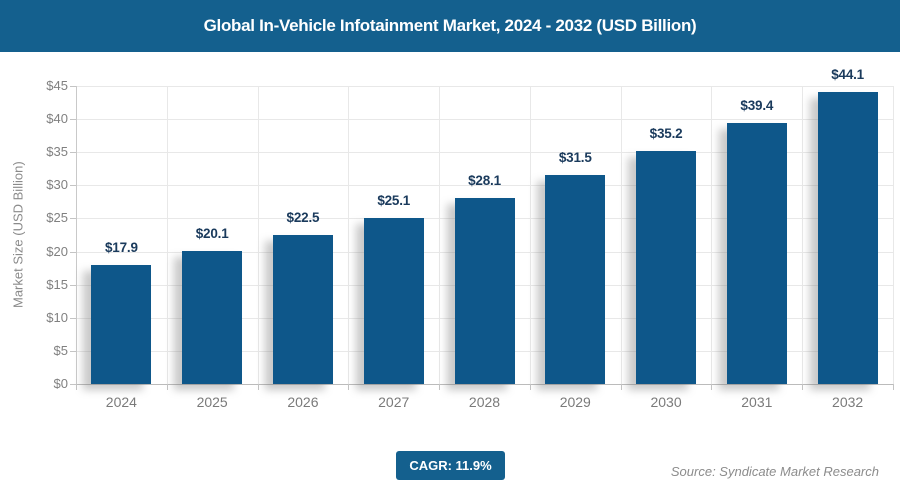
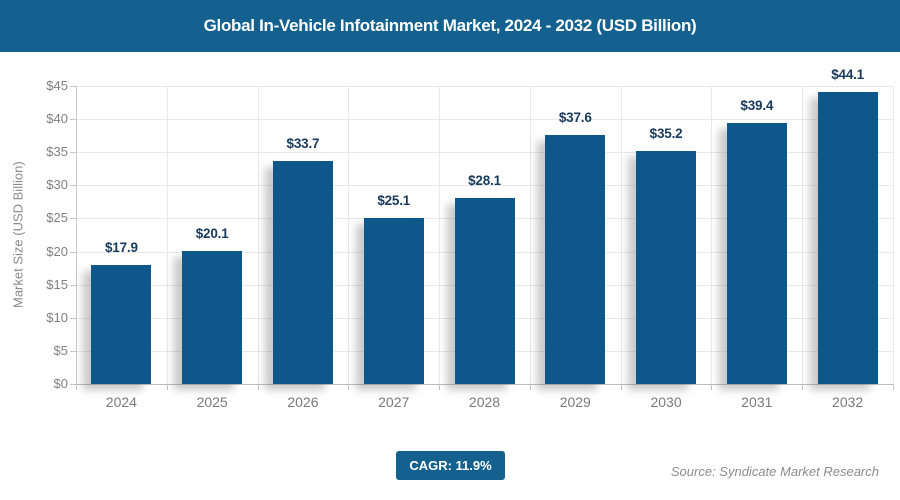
2026: $22.5 -> $33.7
2029: $31.5 -> $37.6
